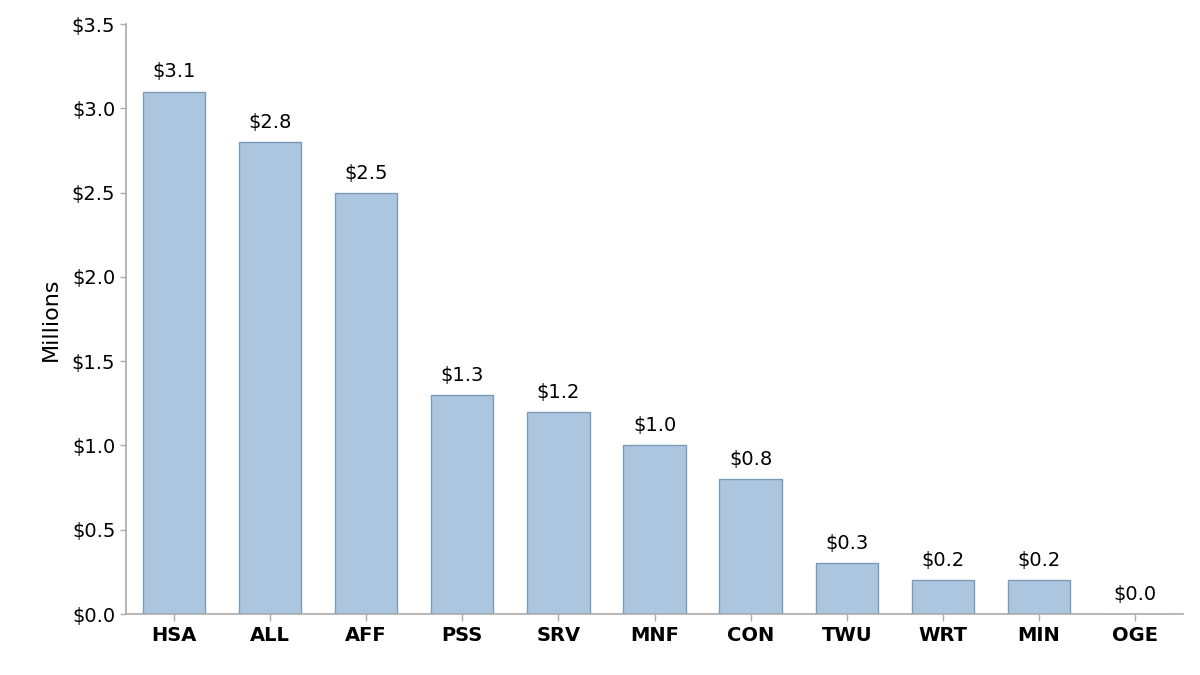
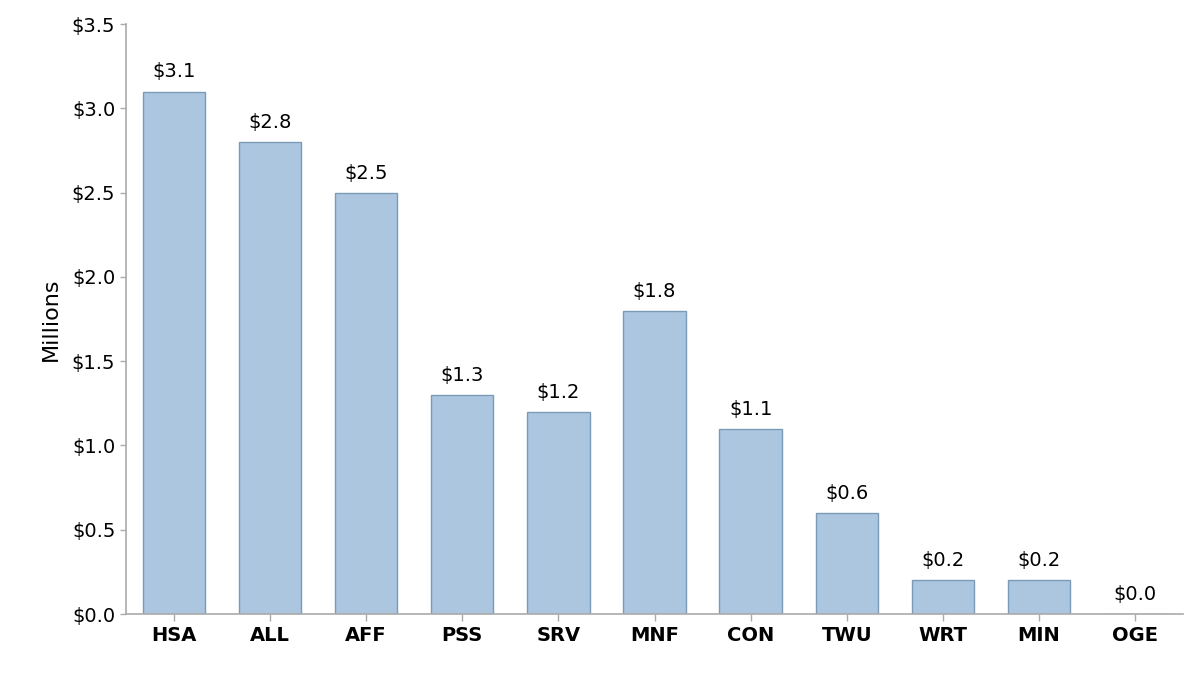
MNF: $1.0 -> $1.8
CON: $0.8 -> $1.1
TWU: $0.3 -> $0.6
